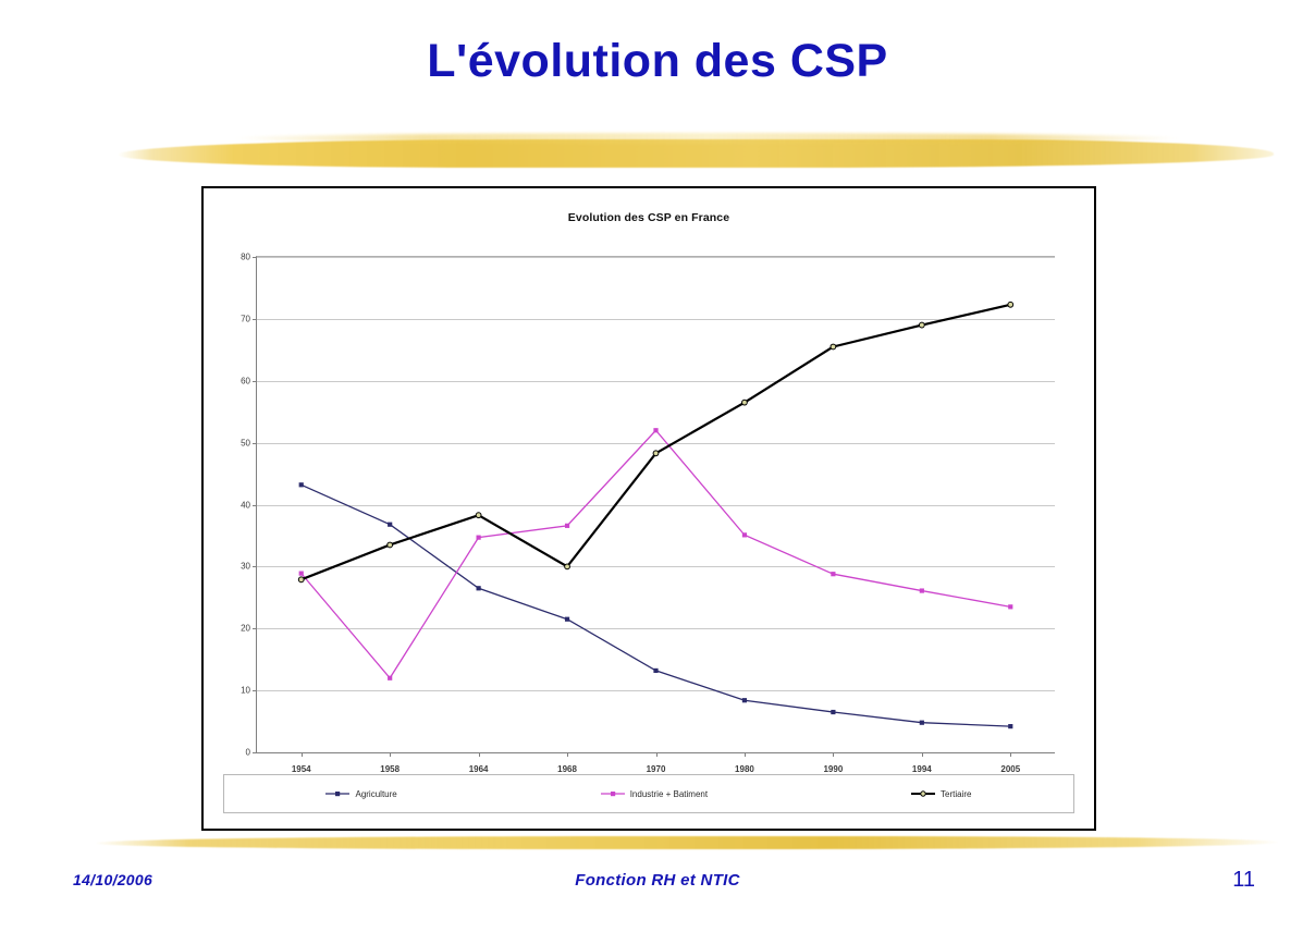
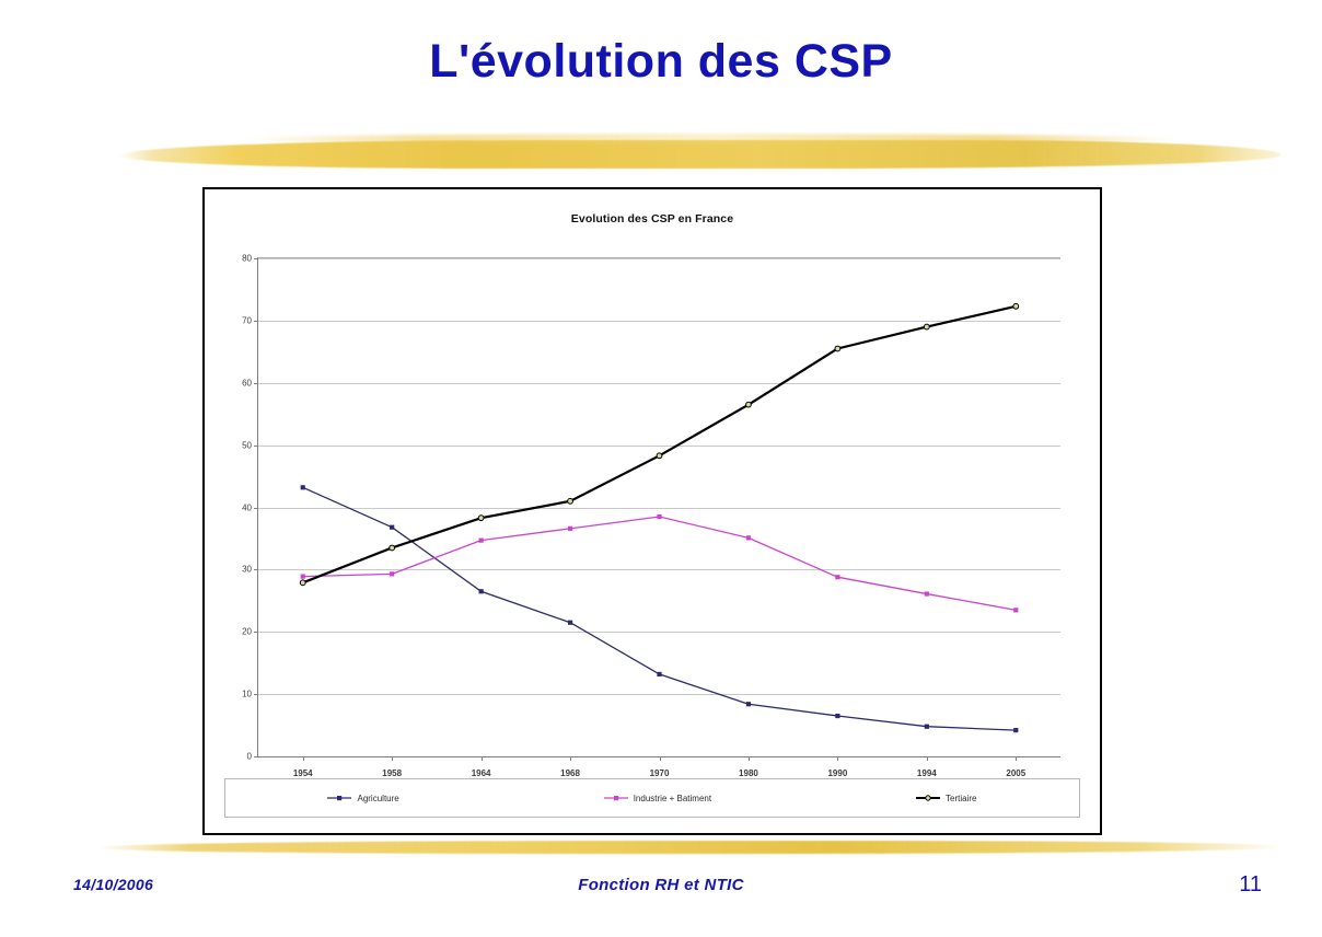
Industrie + Batiment/1958: 12 -> 29
Tertiaire/1968: 30 -> 41
Industrie + Batiment/1970: 52 -> 38
